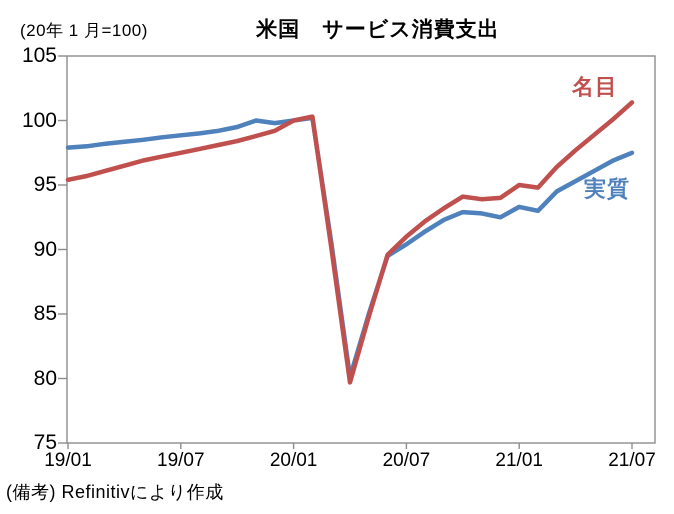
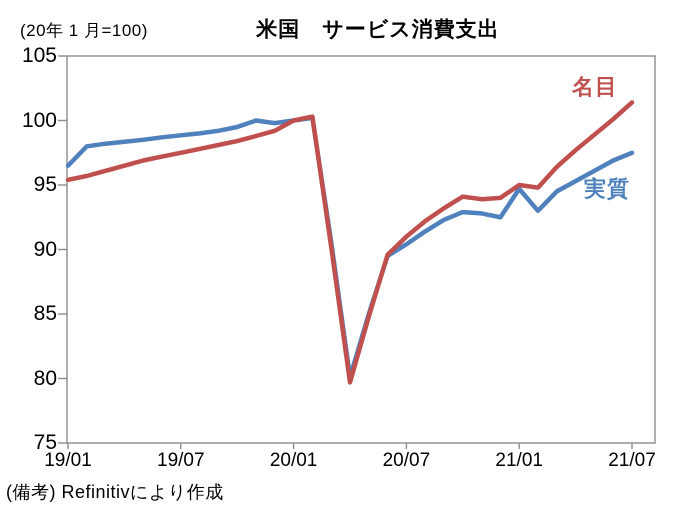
実質/19/01: 97.9 -> 96.5
実質/21/01: 93.3 -> 94.7
